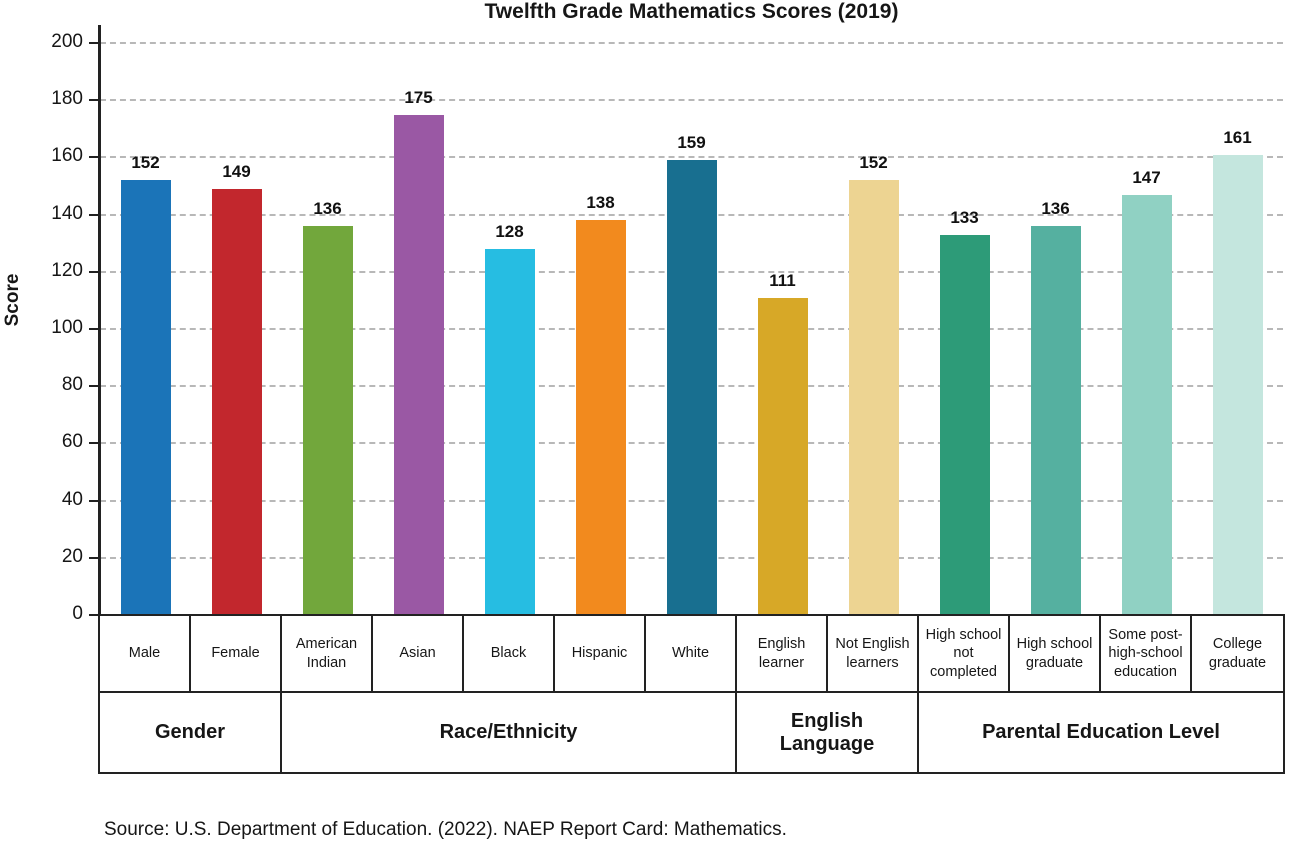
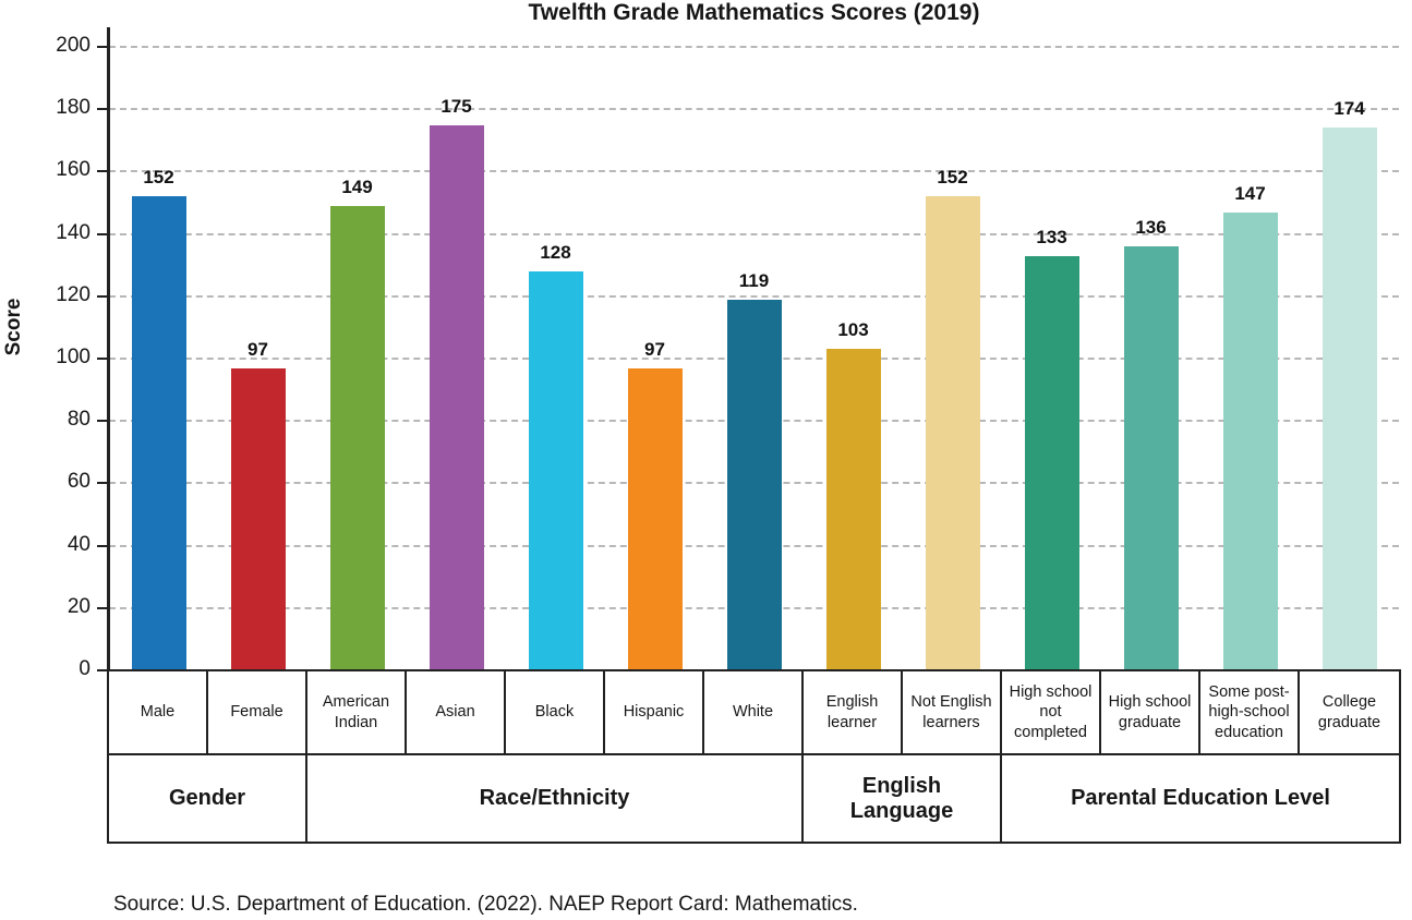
Female: 149 -> 97
American Indian: 136 -> 149
Hispanic: 138 -> 97
White: 159 -> 119
English learner: 111 -> 103
College graduate: 161 -> 174
